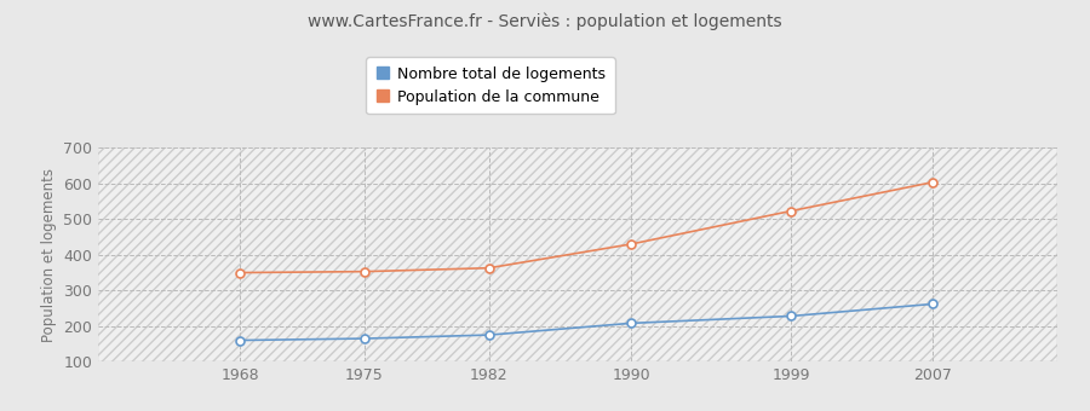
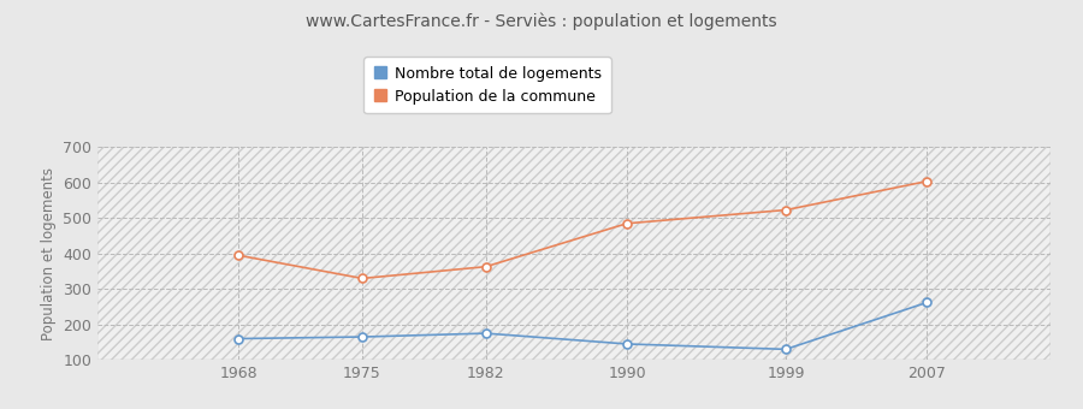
Population de la commune/1968: 350 -> 395
Population de la commune/1975: 353 -> 330
Nombre total de logements/1990: 208 -> 145
Population de la commune/1990: 430 -> 485
Nombre total de logements/1999: 228 -> 130
